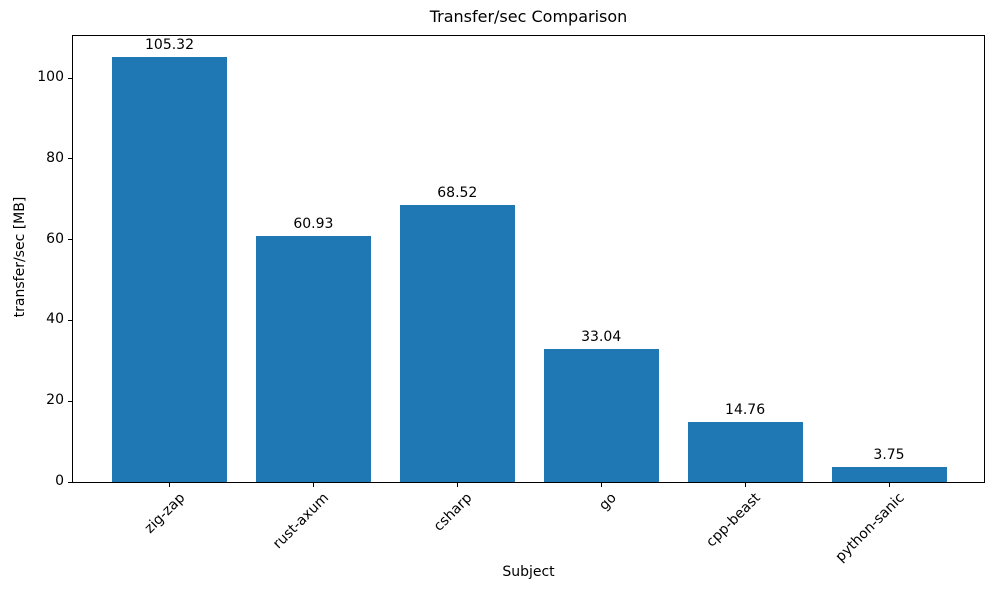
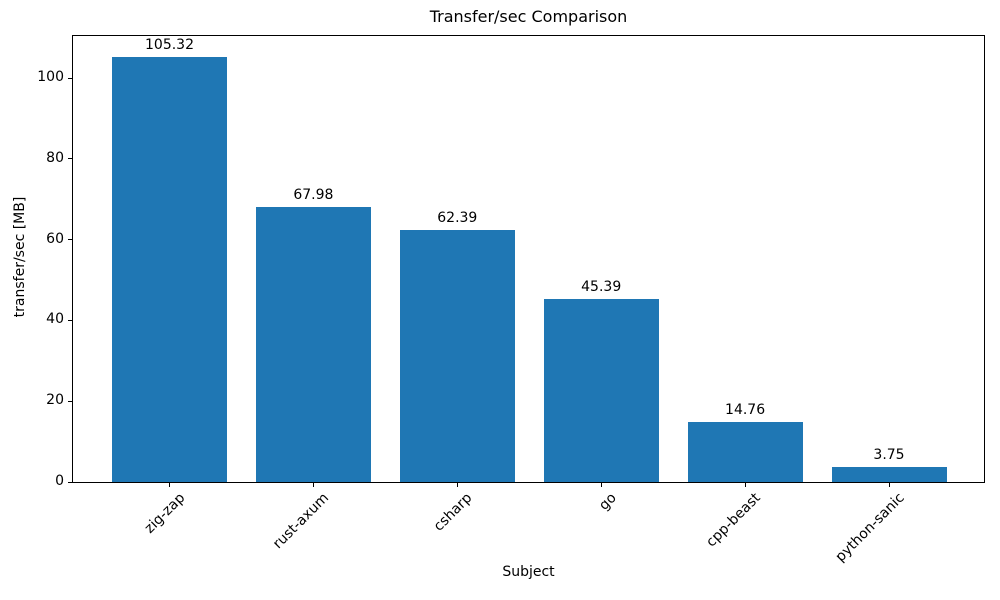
rust-axum: 60.93 -> 67.98
csharp: 68.52 -> 62.39
go: 33.04 -> 45.39
